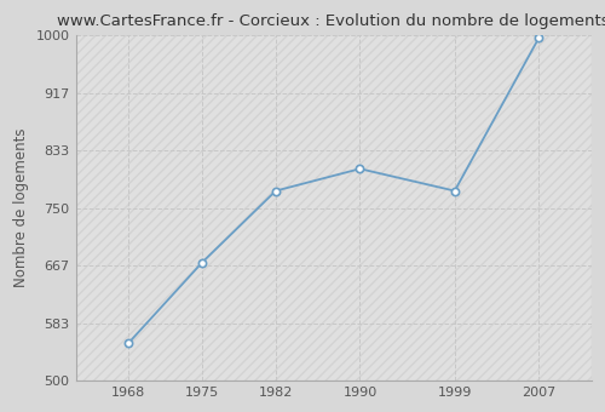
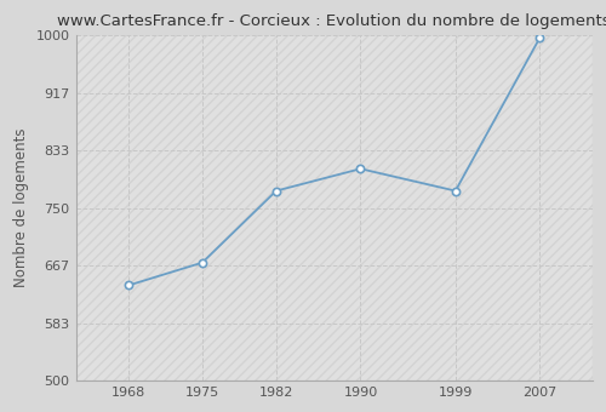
1968: 554 -> 638
